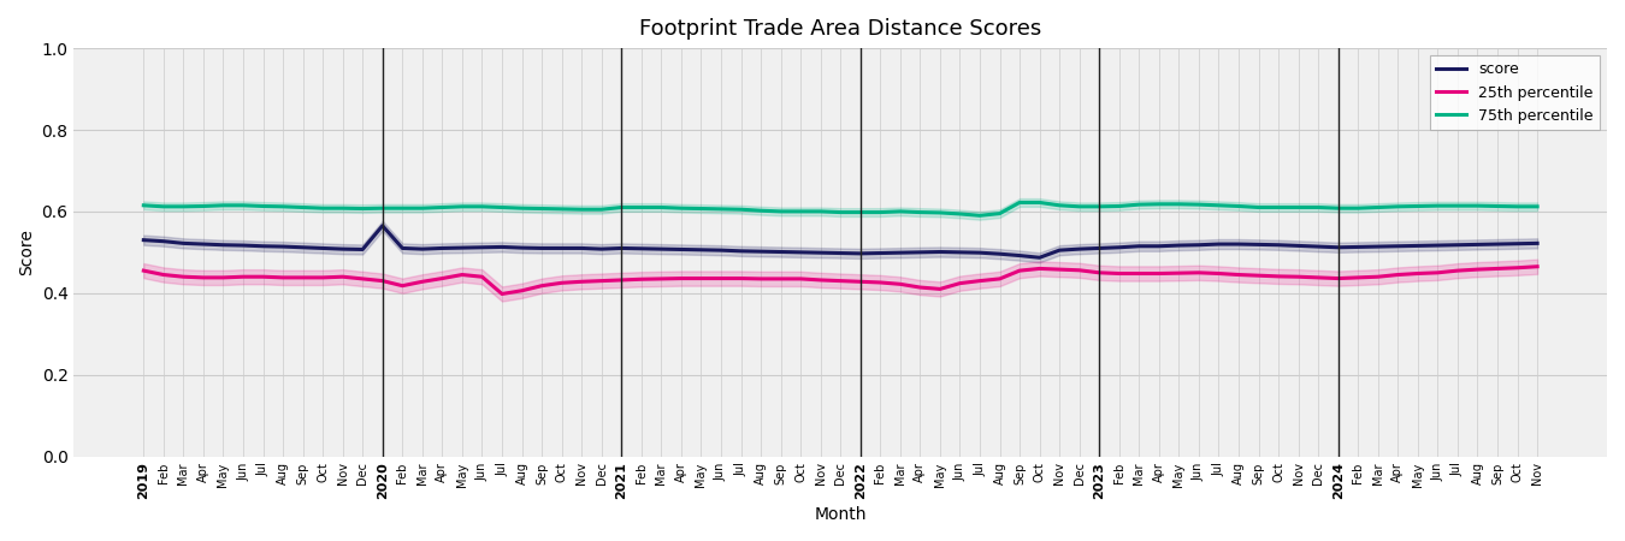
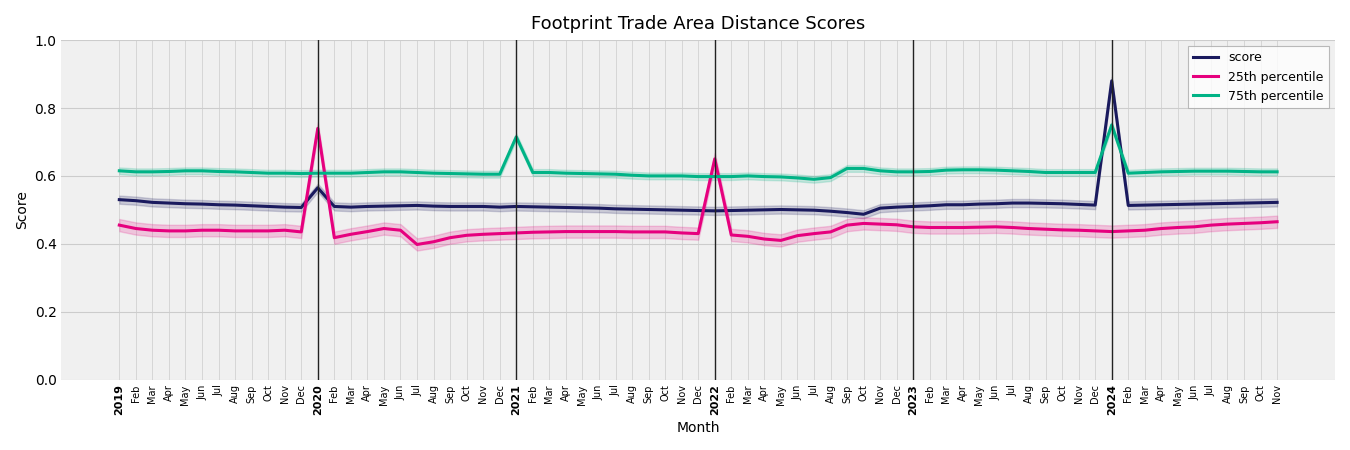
25th percentile/2020: 0.430 -> 0.740
75th percentile/2021: 0.610 -> 0.715
25th percentile/2022: 0.428 -> 0.650
score/2024: 0.512 -> 0.880
75th percentile/2024: 0.608 -> 0.750
